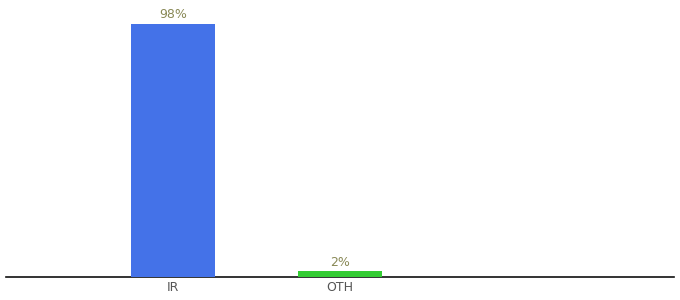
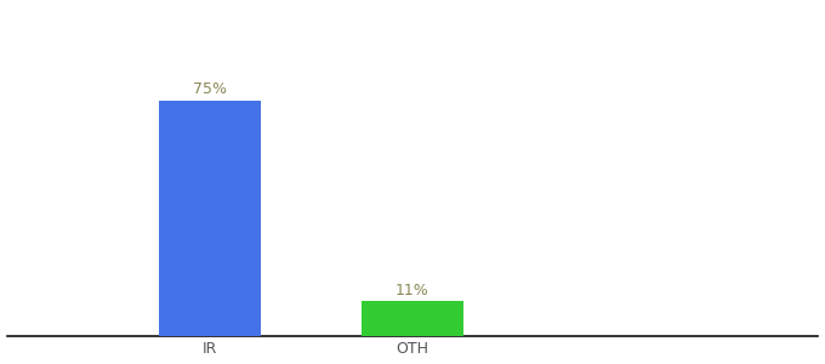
IR: 98% -> 75%
OTH: 2% -> 11%
